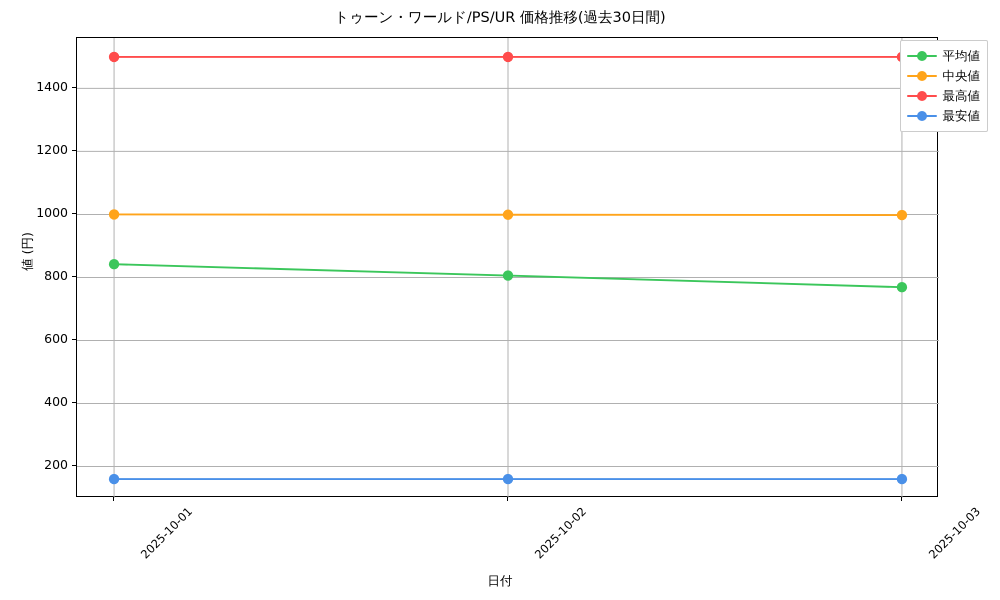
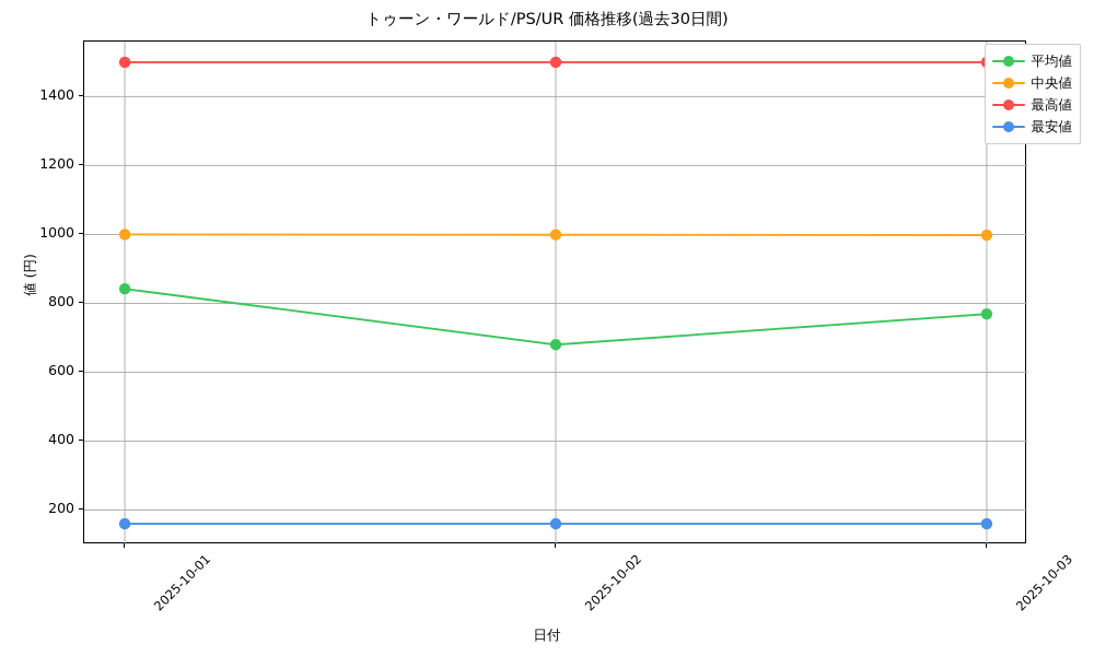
平均値/2025-10-02: 810 -> 680
